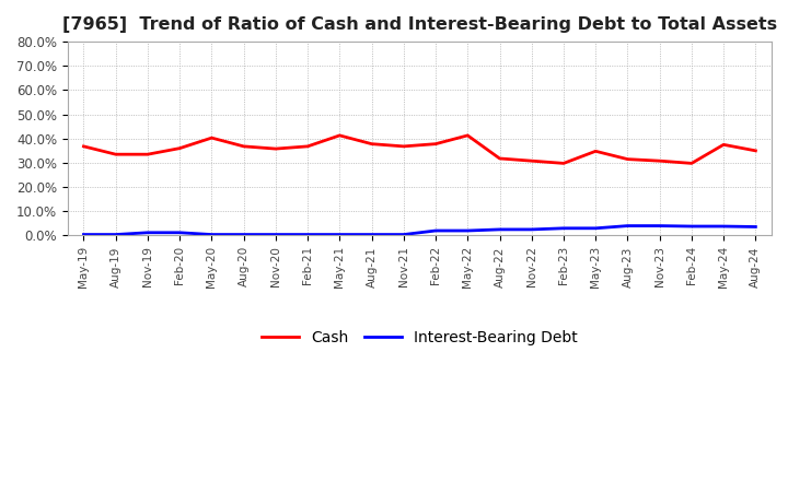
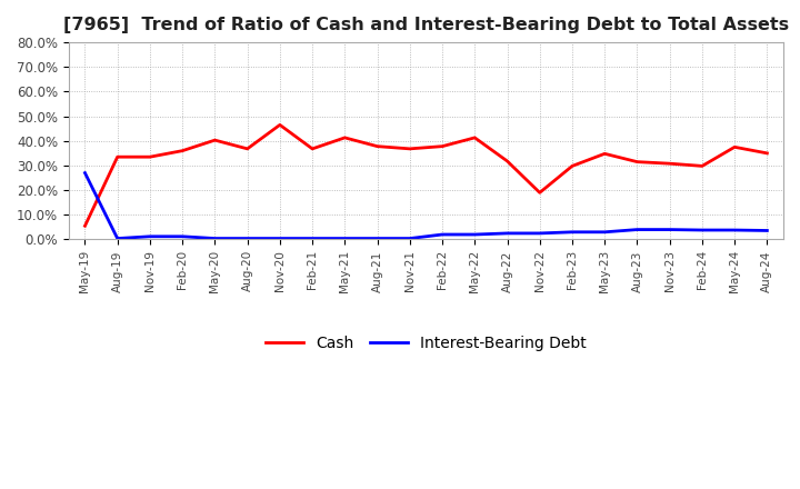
Cash/May-19: 36.8% -> 5.5%
Interest-Bearing Debt/May-19: 0.4% -> 27.0%
Cash/Nov-20: 35.8% -> 46.5%
Cash/Nov-22: 30.8% -> 19.0%
